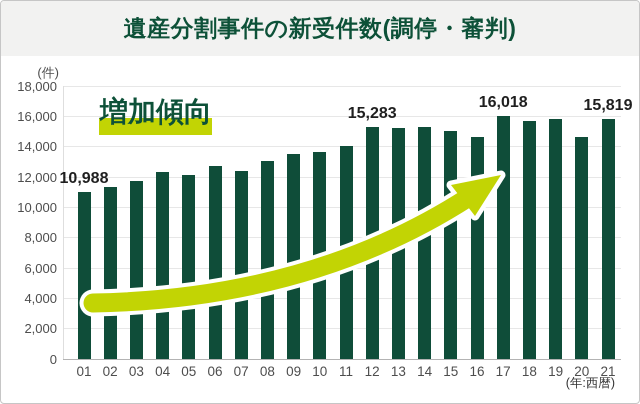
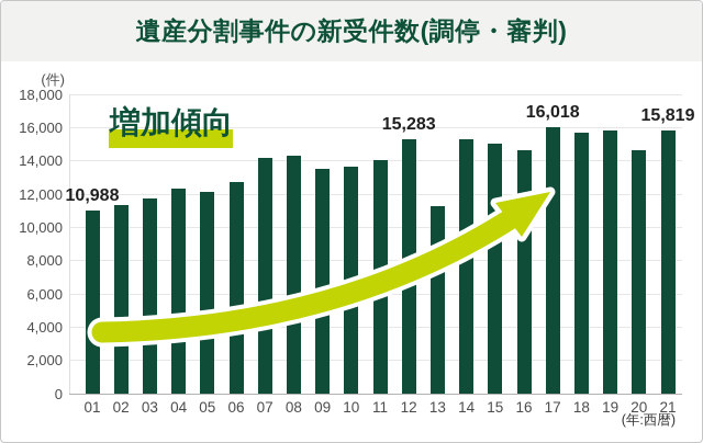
07: 12400 -> 14200
08: 13000 -> 14300
13: 15200 -> 11300
